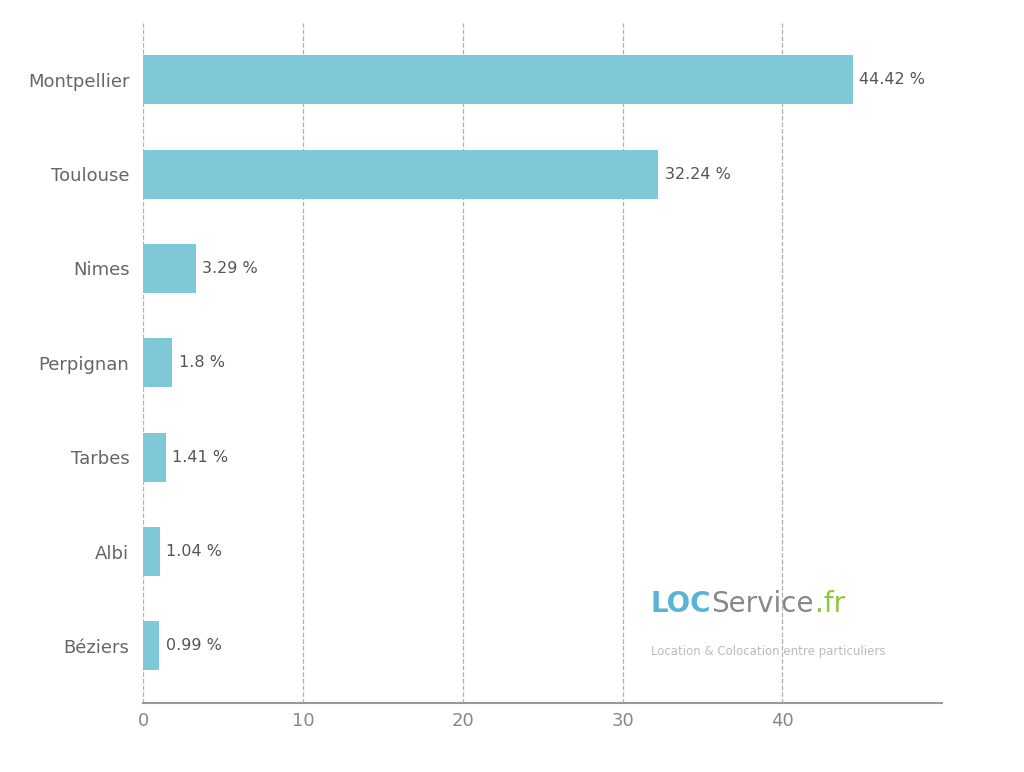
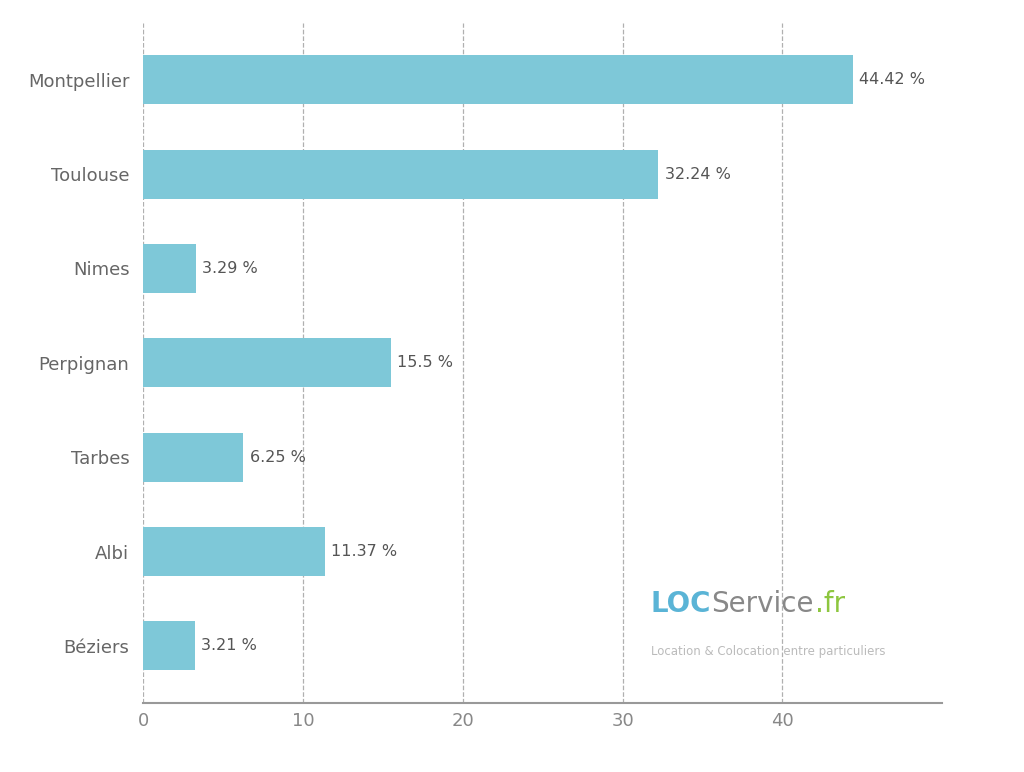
Perpignan: 1.8 -> 15.5
Tarbes: 1.41 -> 6.25
Albi: 1.04 -> 11.37
Béziers: 0.99 -> 3.21
